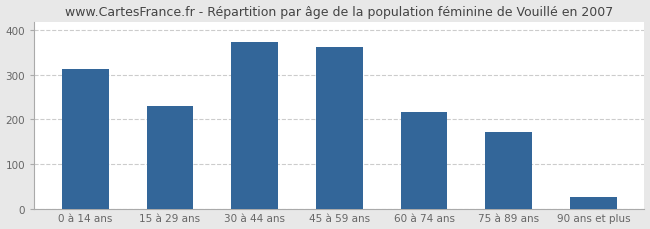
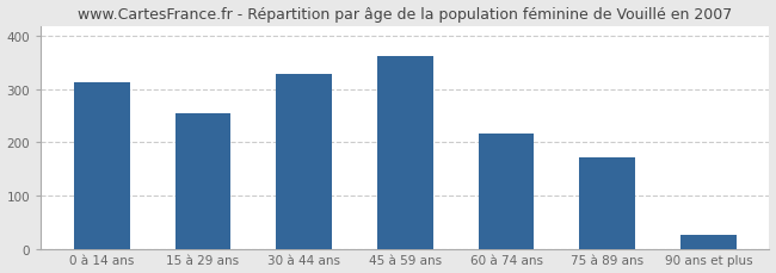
15 à 29 ans: 230 -> 255
30 à 44 ans: 375 -> 330
